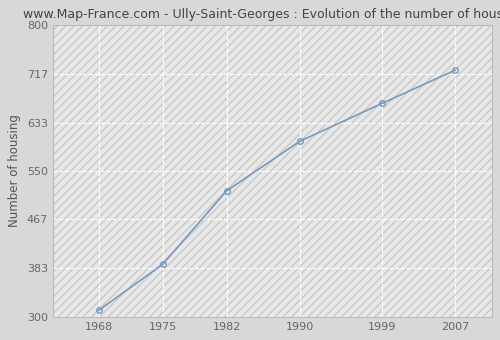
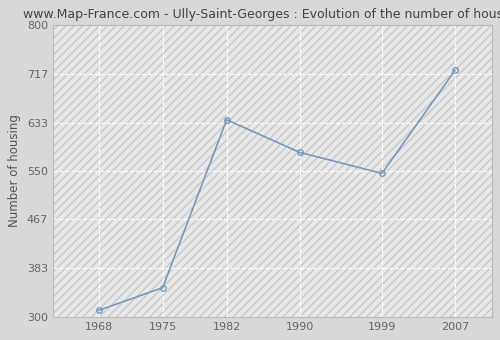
1975: 390 -> 350
1982: 516 -> 638
1990: 601 -> 582
1999: 666 -> 546
